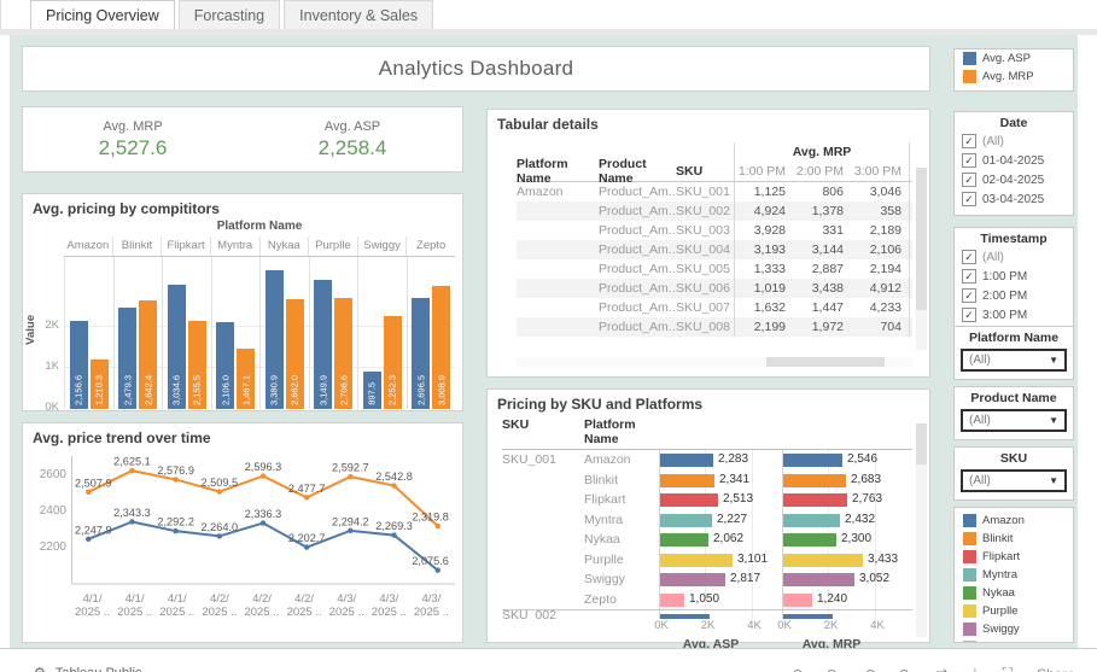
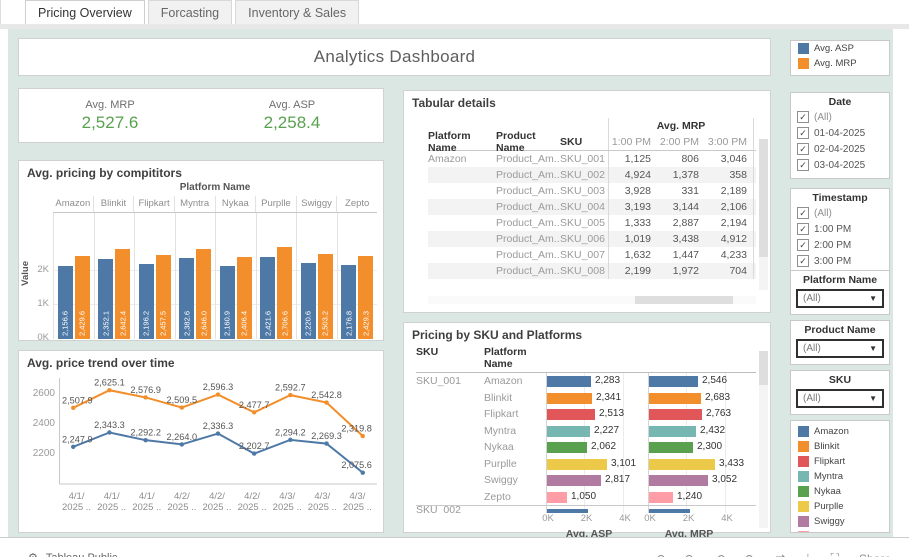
Avg. pricing by compititors/Avg. MRP/Amazon: 1,210.3 -> 2,429.6
Avg. pricing by compititors/Avg. ASP/Blinkit: 2,479.3 -> 2,352.1
Avg. pricing by compititors/Avg. ASP/Flipkart: 3,034.6 -> 2,196.2
Avg. pricing by compititors/Avg. MRP/Flipkart: 2,155.5 -> 2,457.5
Avg. pricing by compititors/Avg. ASP/Myntra: 2,106.0 -> 2,382.6
Avg. pricing by compititors/Avg. MRP/Myntra: 1,467.1 -> 2,646.0
Avg. pricing by compititors/Avg. ASP/Nykaa: 3,380.9 -> 2,160.9
Avg. pricing by compititors/Avg. MRP/Nykaa: 2,662.0 -> 2,406.4
Avg. pricing by compititors/Avg. ASP/Purplle: 3,149.9 -> 2,421.6
Avg. pricing by compititors/Avg. ASP/Swiggy: 897.5 -> 2,220.6
Avg. pricing by compititors/Avg. MRP/Swiggy: 2,252.3 -> 2,503.2
Avg. pricing by compititors/Avg. ASP/Zepto: 2,696.5 -> 2,176.8
Avg. pricing by compititors/Avg. MRP/Zepto: 3,008.9 -> 2,429.3
